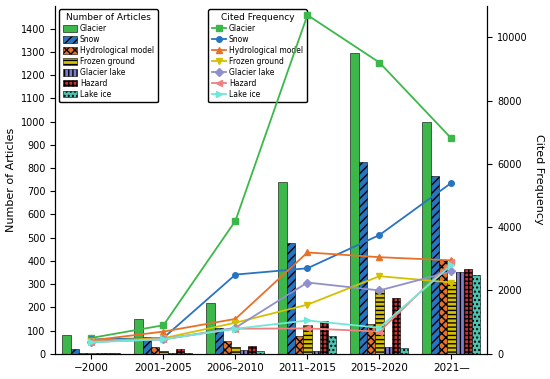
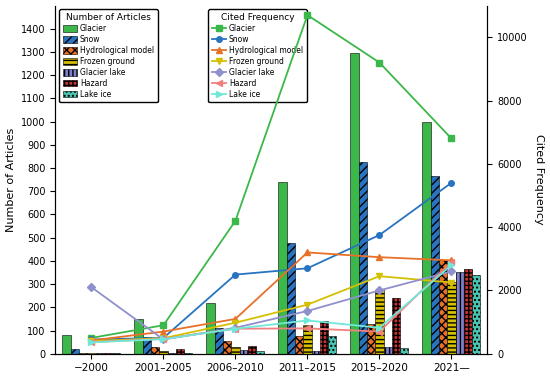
Glacier lake/−2000: 380 -> 2100
Glacier lake/2011–2015: 2250 -> 1350
